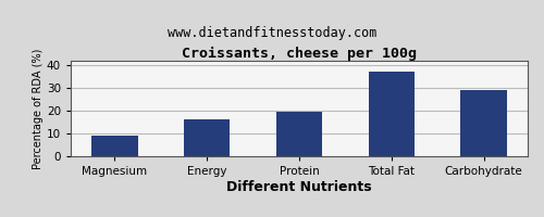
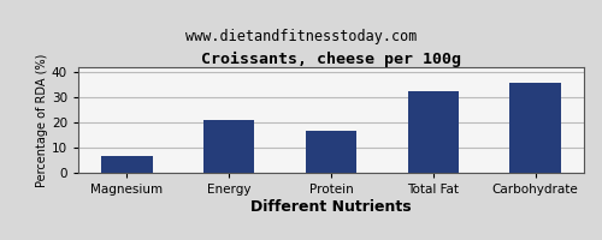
Magnesium: 9.0 -> 6.5
Energy: 16.0 -> 21.0
Protein: 19.5 -> 16.5
Total Fat: 37.0 -> 32.5
Carbohydrate: 29.0 -> 36.0
